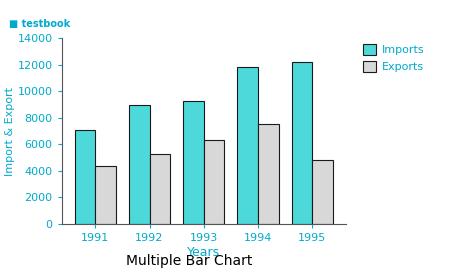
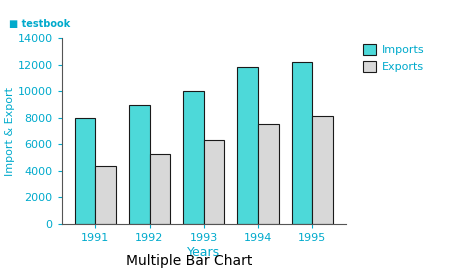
Imports/1991: 7100 -> 8000
Imports/1993: 9300 -> 10000
Exports/1995: 4800 -> 8100
